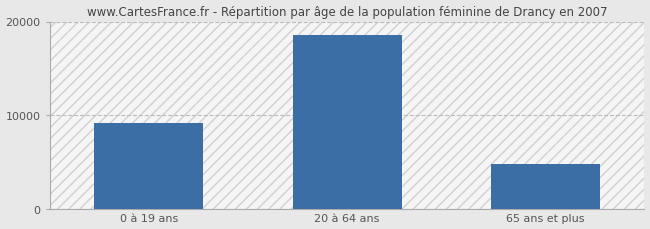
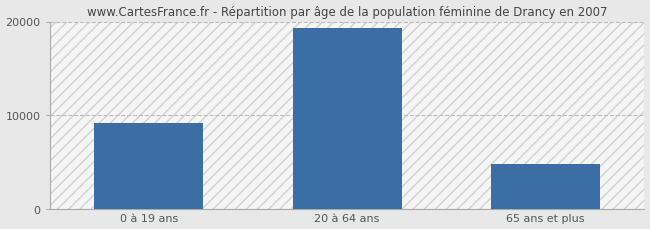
20 à 64 ans: 18600 -> 19300
